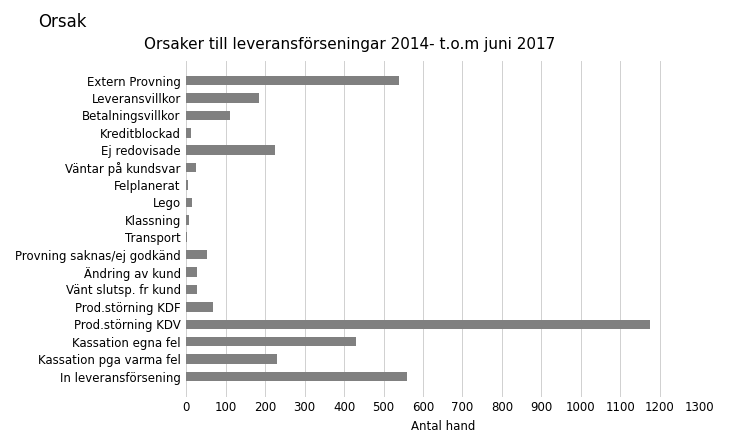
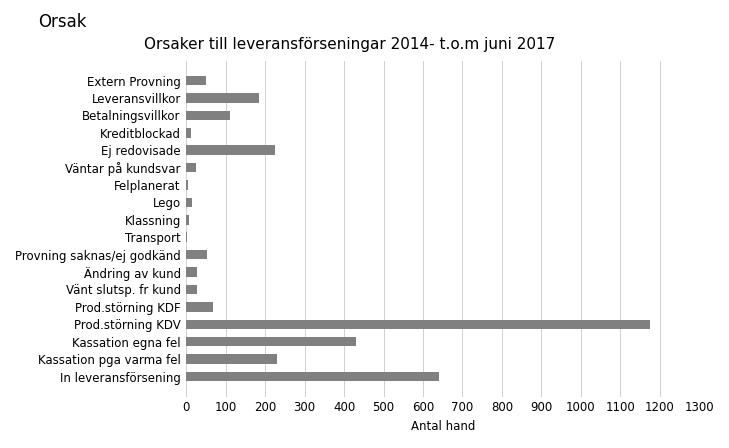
Extern Provning: 540 -> 50
In leveransförsening: 560 -> 640
